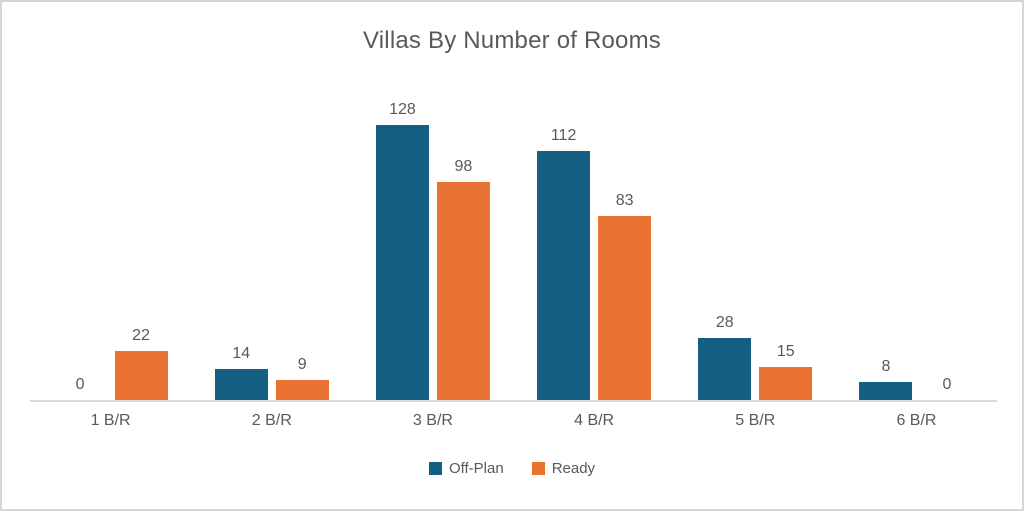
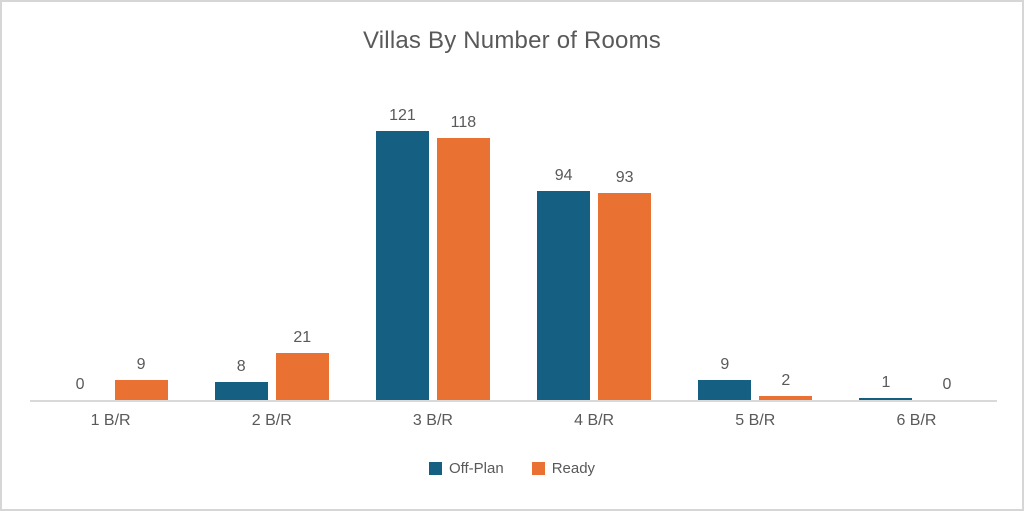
Ready/1 B/R: 22 -> 9
Off-Plan/2 B/R: 14 -> 8
Ready/2 B/R: 9 -> 21
Off-Plan/3 B/R: 128 -> 121
Ready/3 B/R: 98 -> 118
Off-Plan/4 B/R: 112 -> 94
Ready/4 B/R: 83 -> 93
Off-Plan/5 B/R: 28 -> 9
Ready/5 B/R: 15 -> 2
Off-Plan/6 B/R: 8 -> 1
